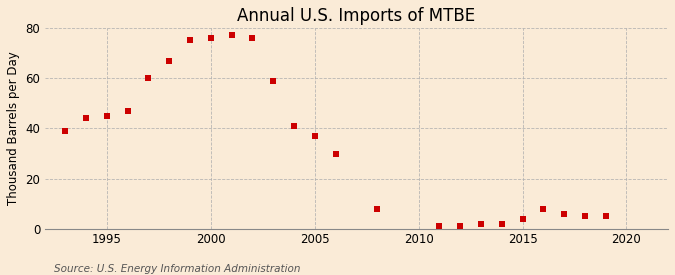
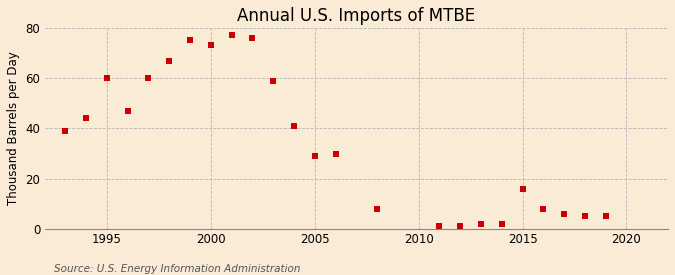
1995: 45 -> 60
2000: 76 -> 73
2005: 37 -> 29
2015: 4 -> 16
